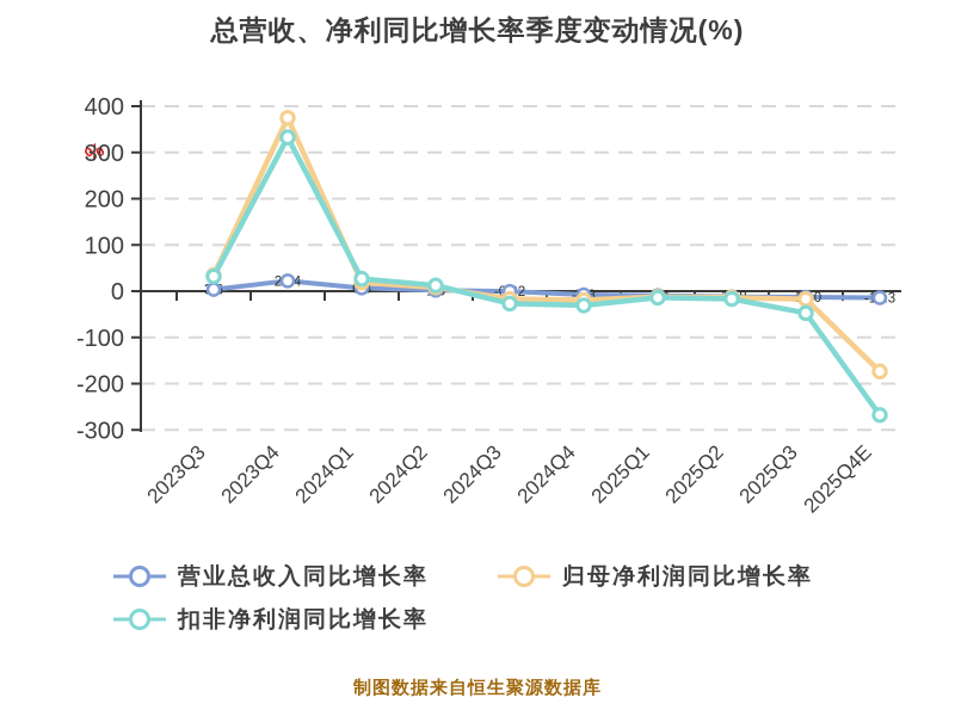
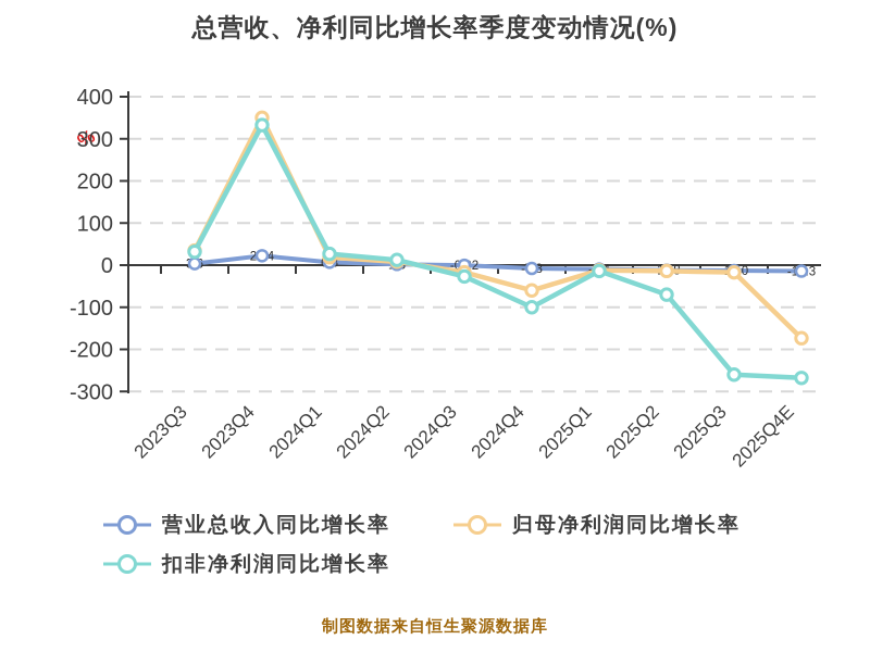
归母净利润同比增长率/2023Q4: 370 -> 350
归母净利润同比增长率/2024Q4: -20 -> -60
扣非净利润同比增长率/2024Q4: -30 -> -100
扣非净利润同比增长率/2025Q2: -20 -> -70
扣非净利润同比增长率/2025Q3: -50 -> -260
